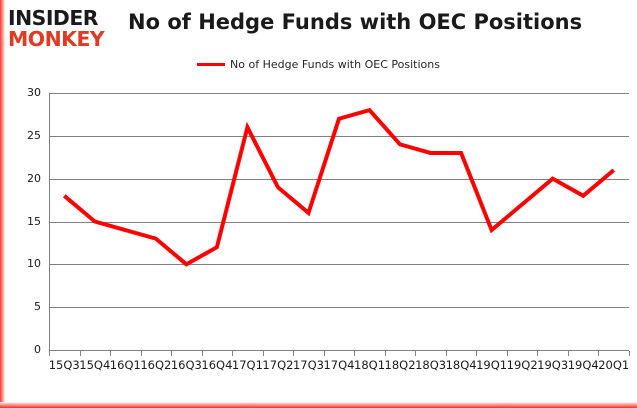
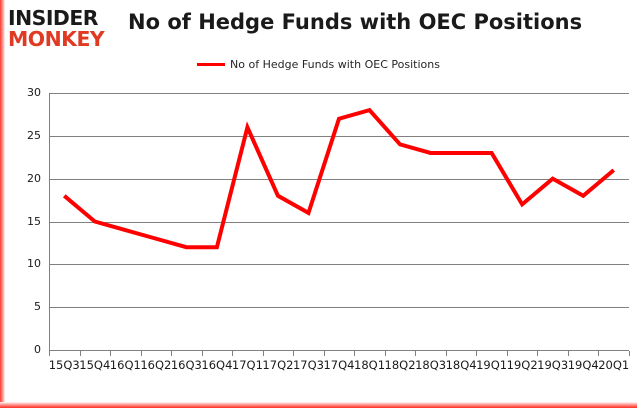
16Q3: 10 -> 12
17Q2: 19 -> 18
19Q1: 14 -> 23
